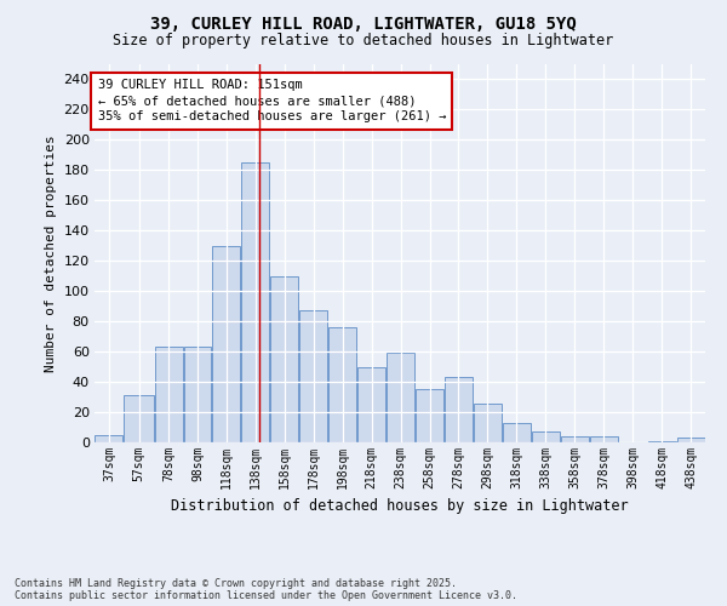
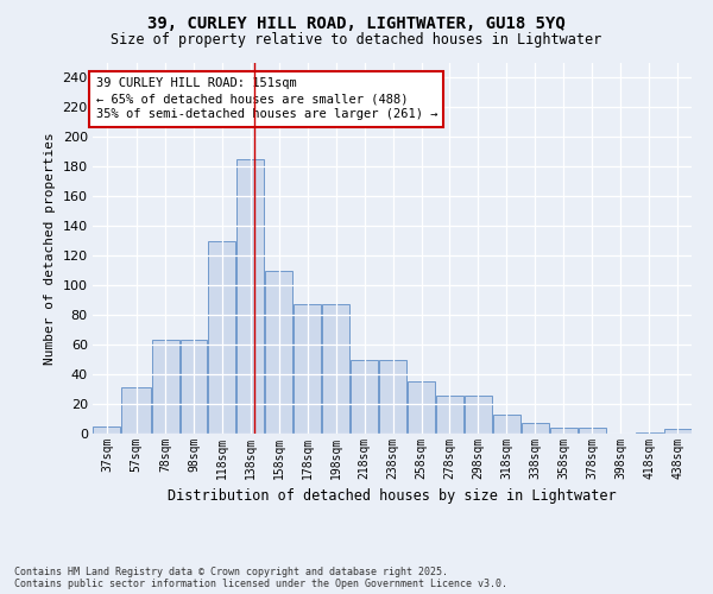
198sqm: 76 -> 87
238sqm: 59 -> 50
278sqm: 43 -> 26
